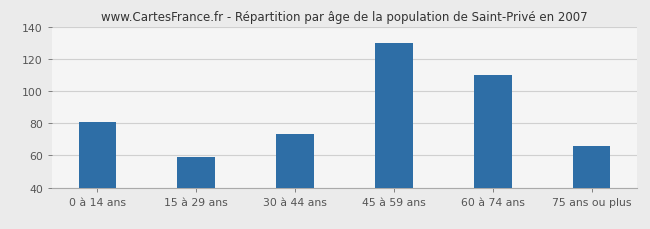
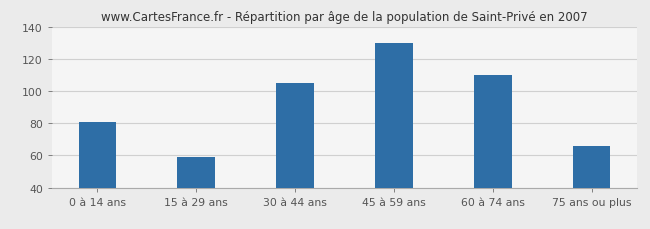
30 à 44 ans: 73 -> 105
